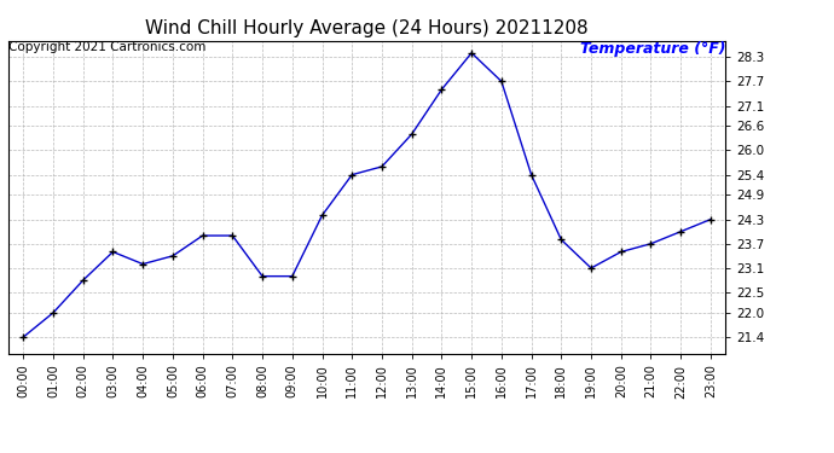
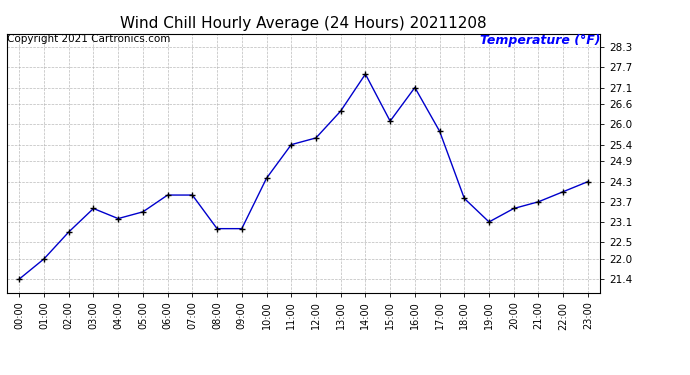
15:00: 28.4 -> 26.1
16:00: 27.7 -> 27.1
17:00: 25.4 -> 25.8
